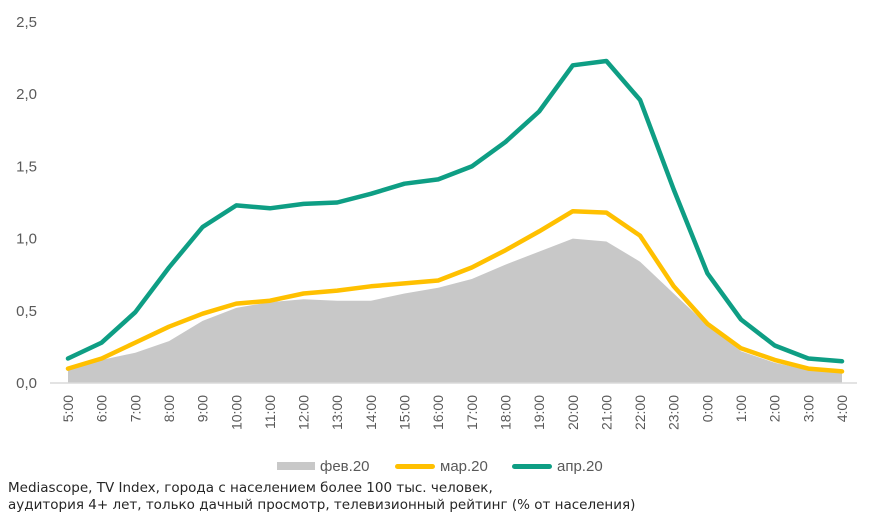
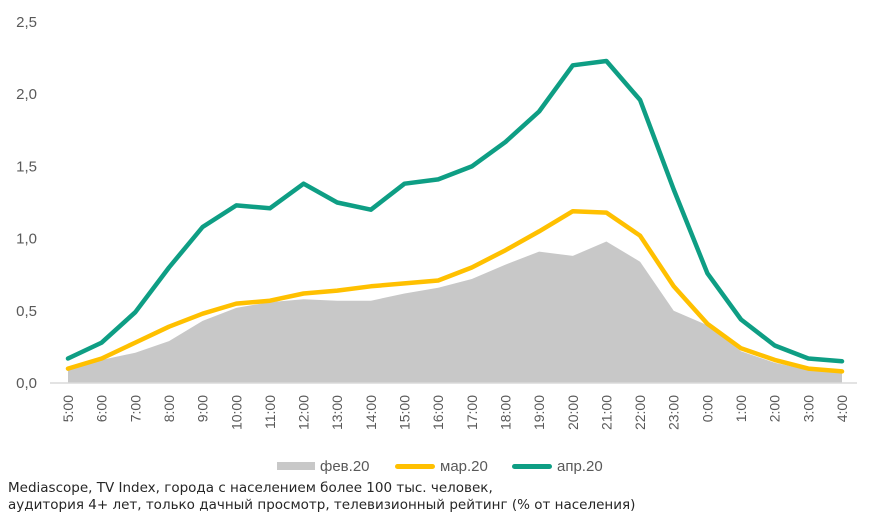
апр.20/12:00: 1,24 -> 1,38
апр.20/14:00: 1,31 -> 1,20
фев.20/20:00: 1,00 -> 0,88
фев.20/23:00: 0,62 -> 0,50
